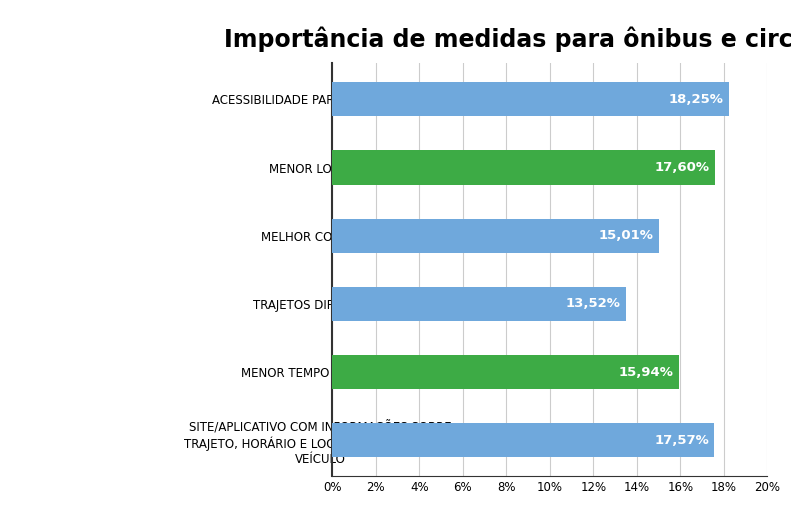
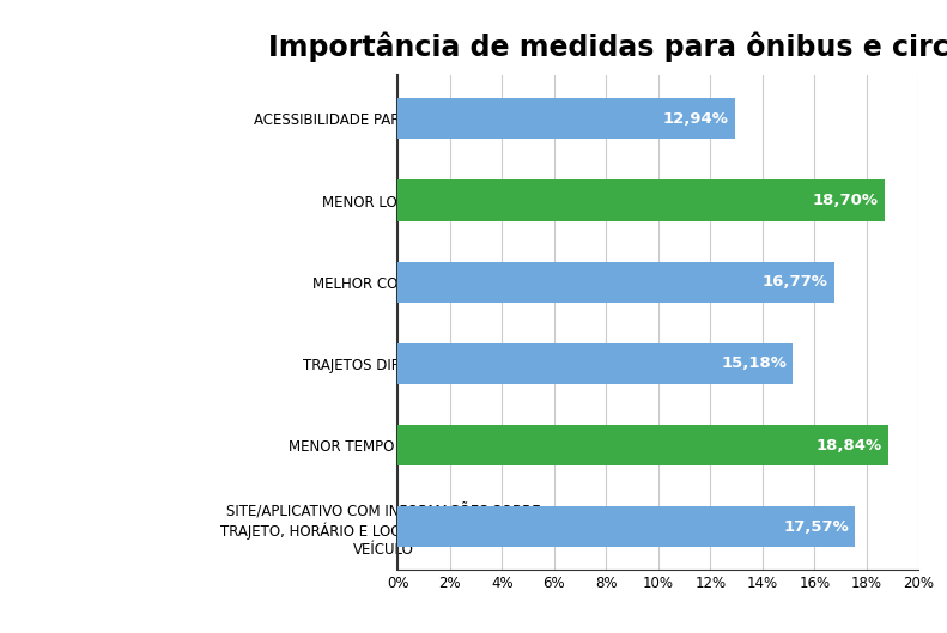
ACESSIBILIDADE PARA CADEIRANTES: 18,25% -> 12,94%
MENOR LOTAÇÃO: 17,60% -> 18,70%
MELHOR CONFORTO: 15,01% -> 16,77%
TRAJETOS DIFERENTES: 13,52% -> 15,18%
MENOR TEMPO DE VIAGEM: 15,94% -> 18,84%
